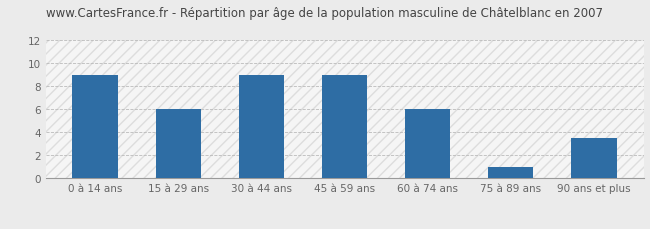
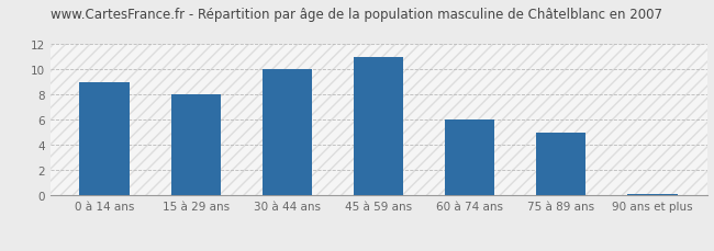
15 à 29 ans: 6.0 -> 8.0
30 à 44 ans: 9.0 -> 10.0
45 à 59 ans: 9.0 -> 11.0
75 à 89 ans: 1.0 -> 5.0
90 ans et plus: 3.5 -> 0.1
